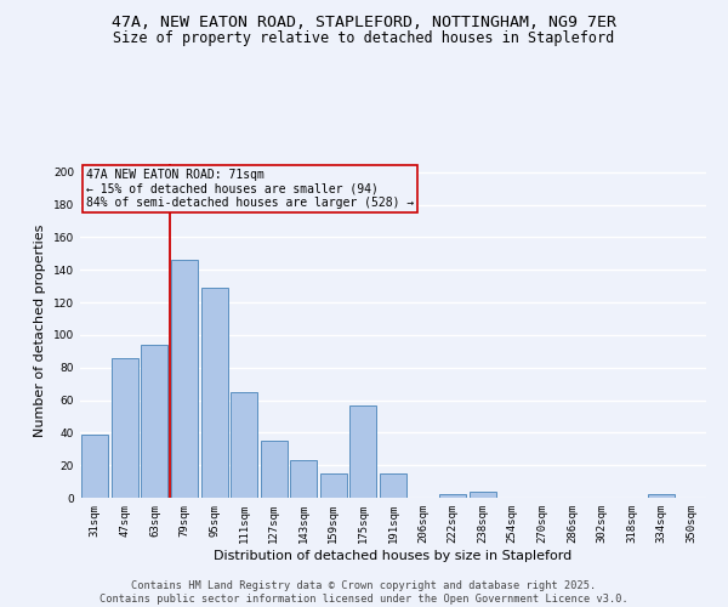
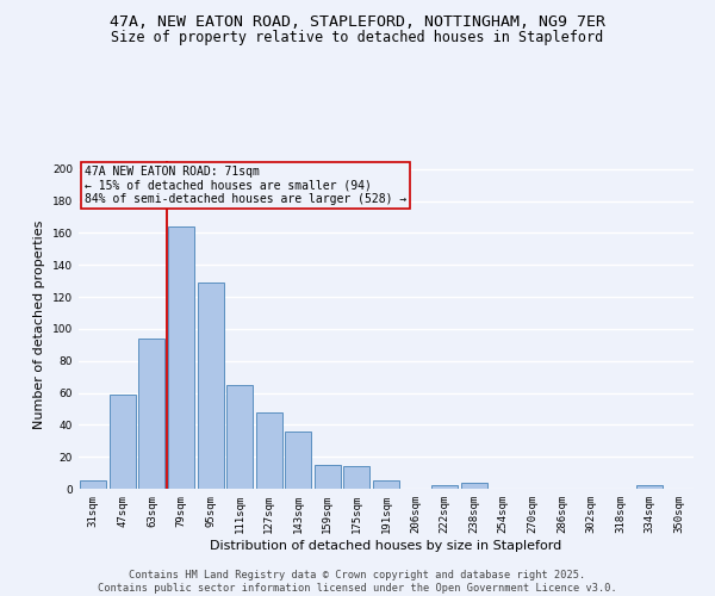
31sqm: 39 -> 5
47sqm: 86 -> 59
79sqm: 146 -> 164
127sqm: 35 -> 48
143sqm: 23 -> 36
175sqm: 57 -> 14
191sqm: 15 -> 5
